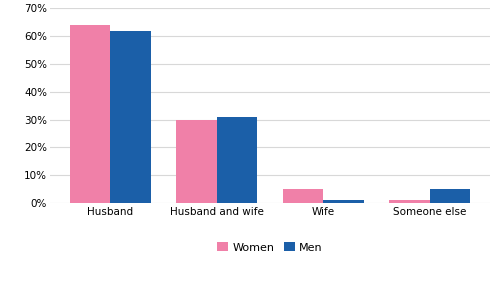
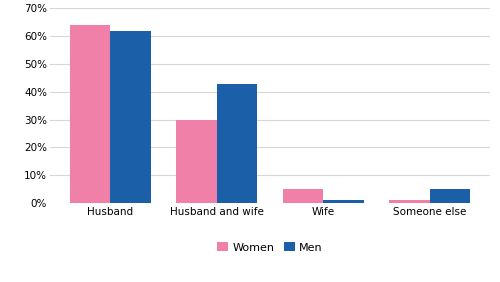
Men/Husband and wife: 31% -> 43%
